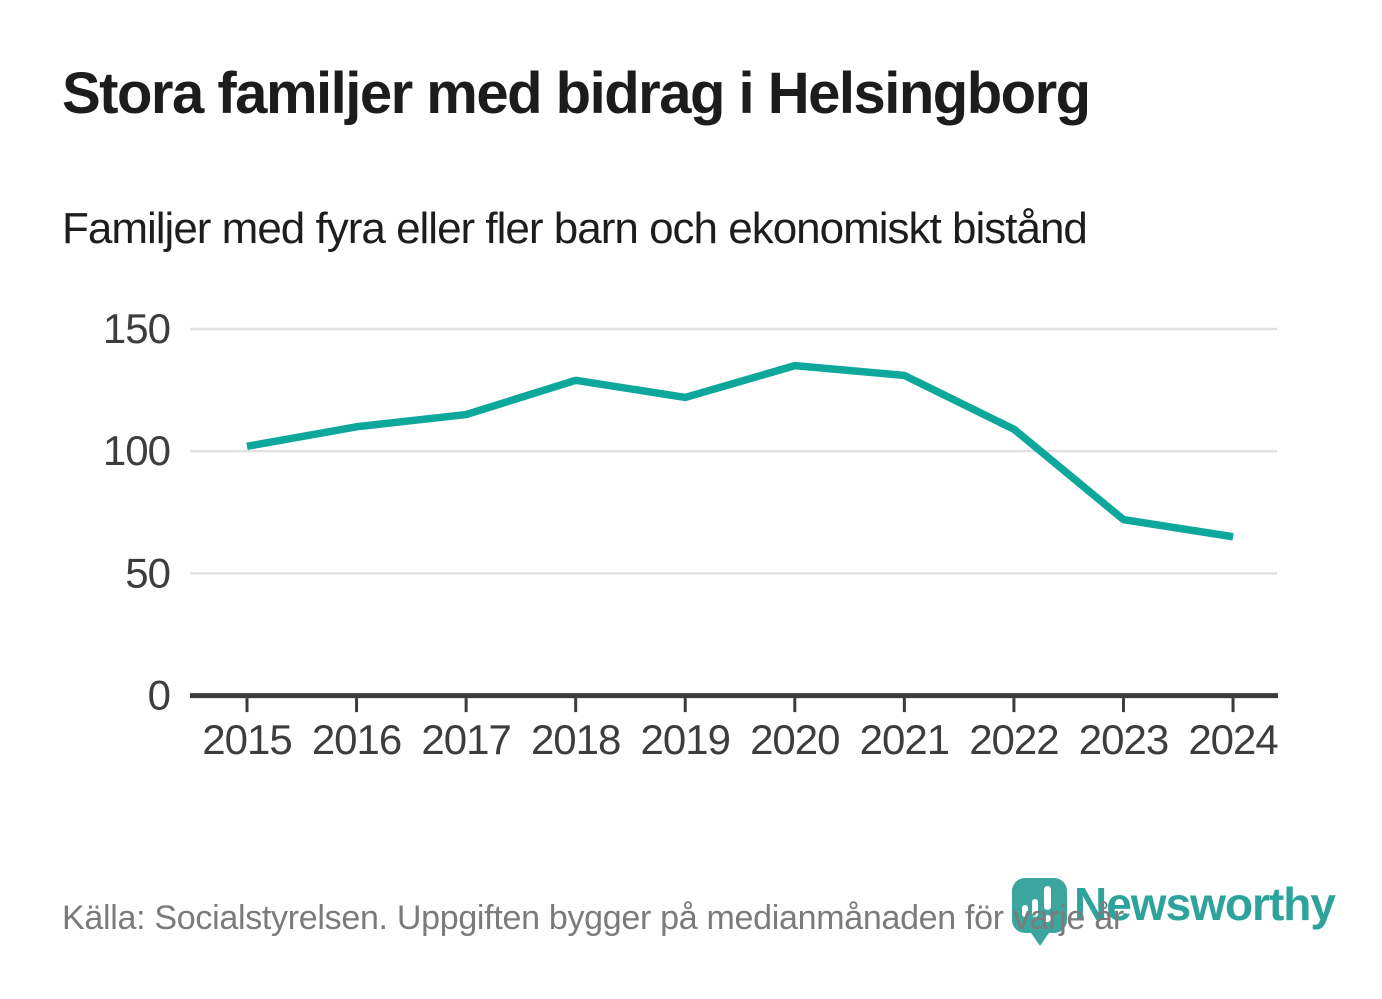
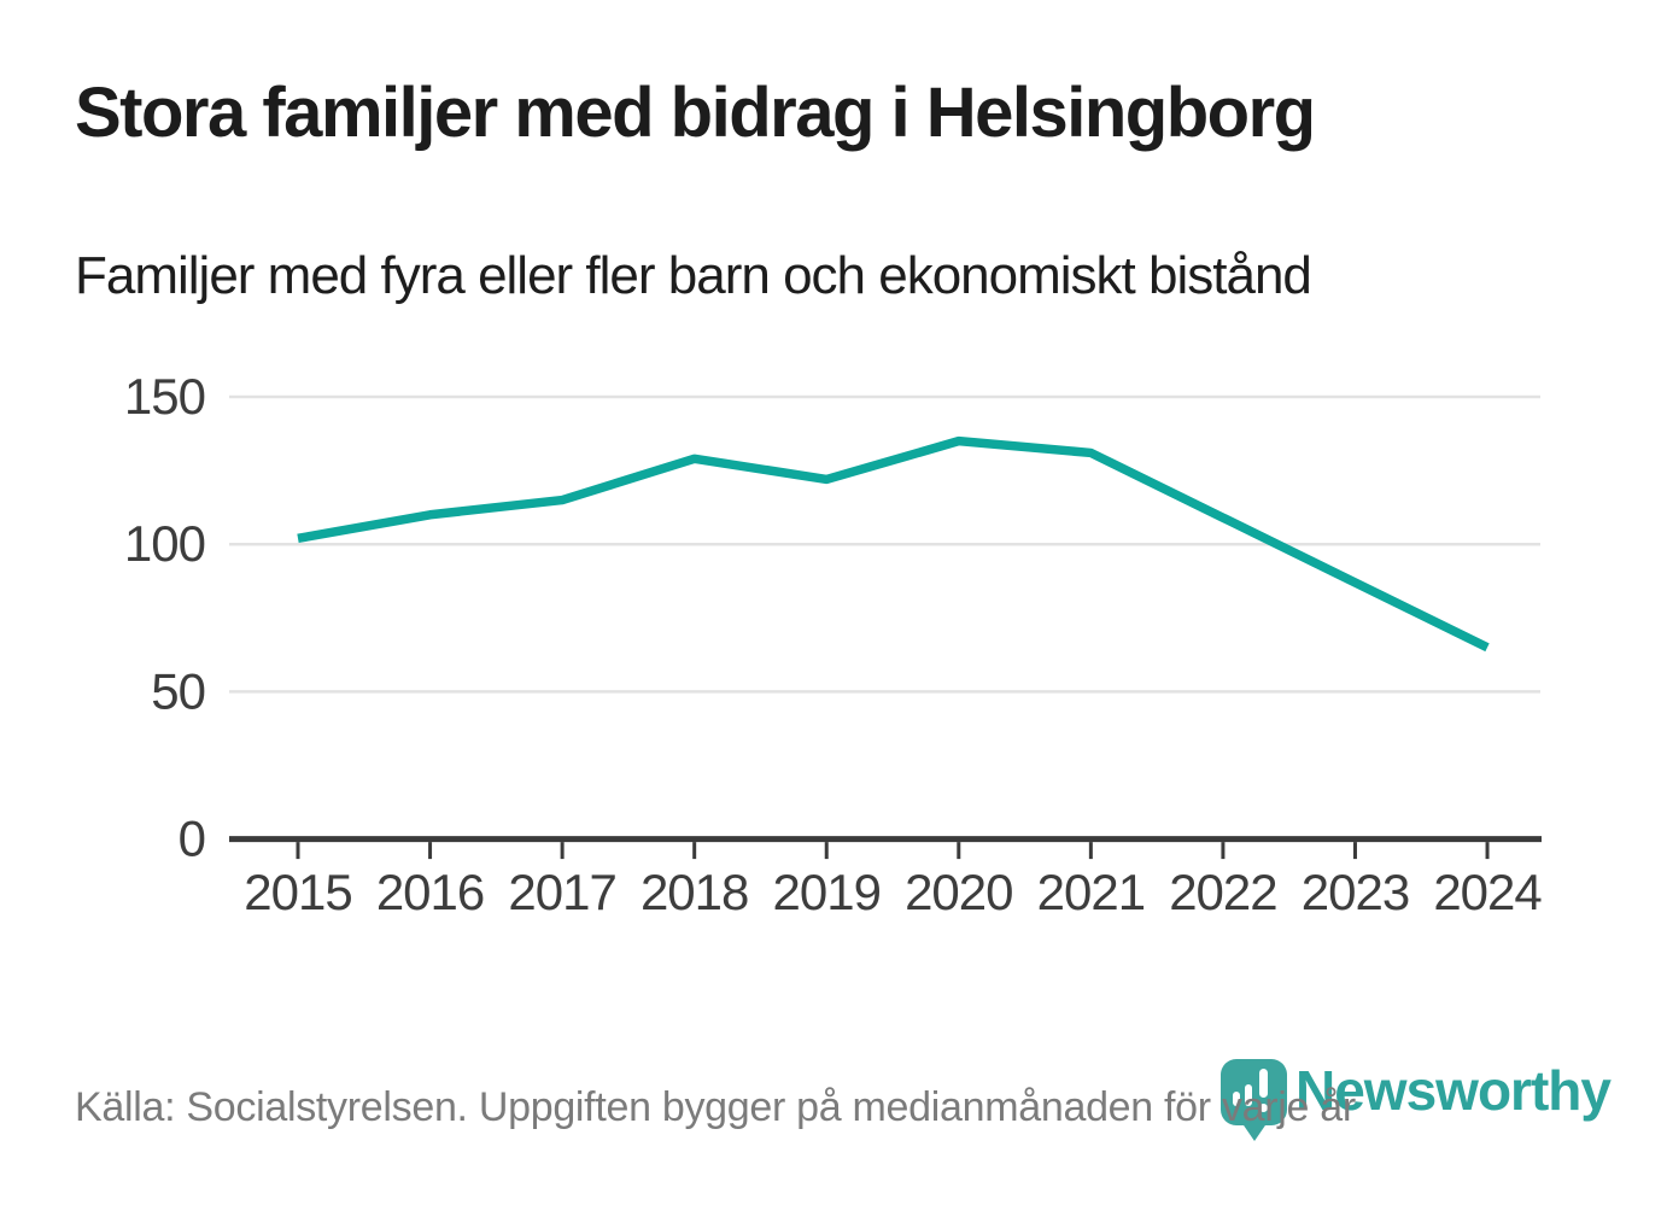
2023: 72 -> 87
